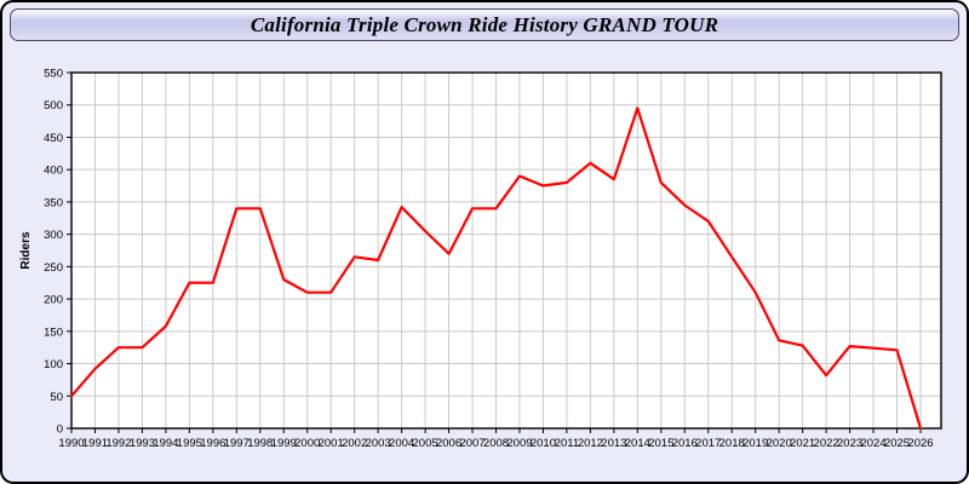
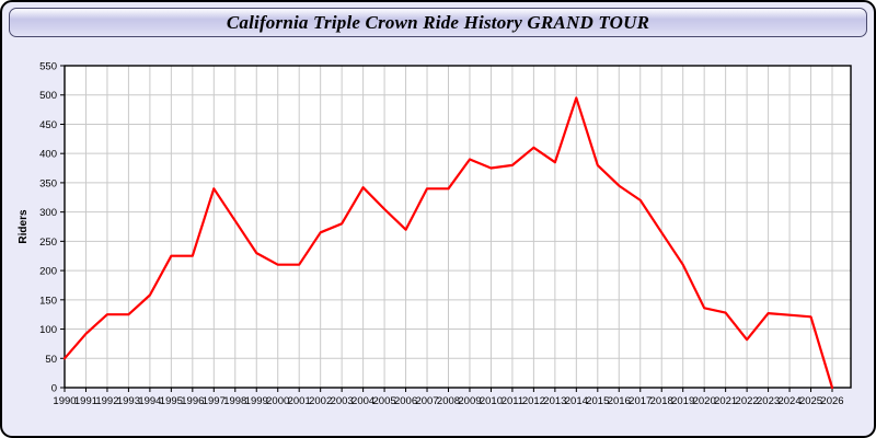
1998: 340 -> 280
2003: 260 -> 280
